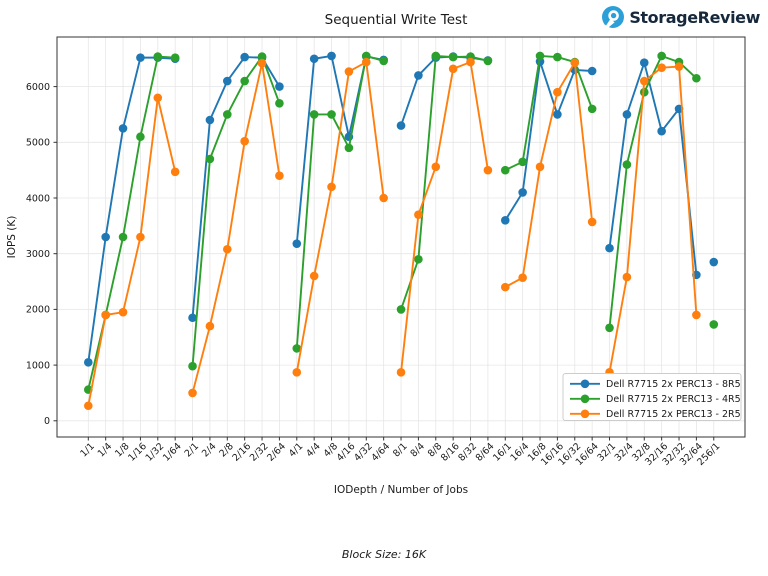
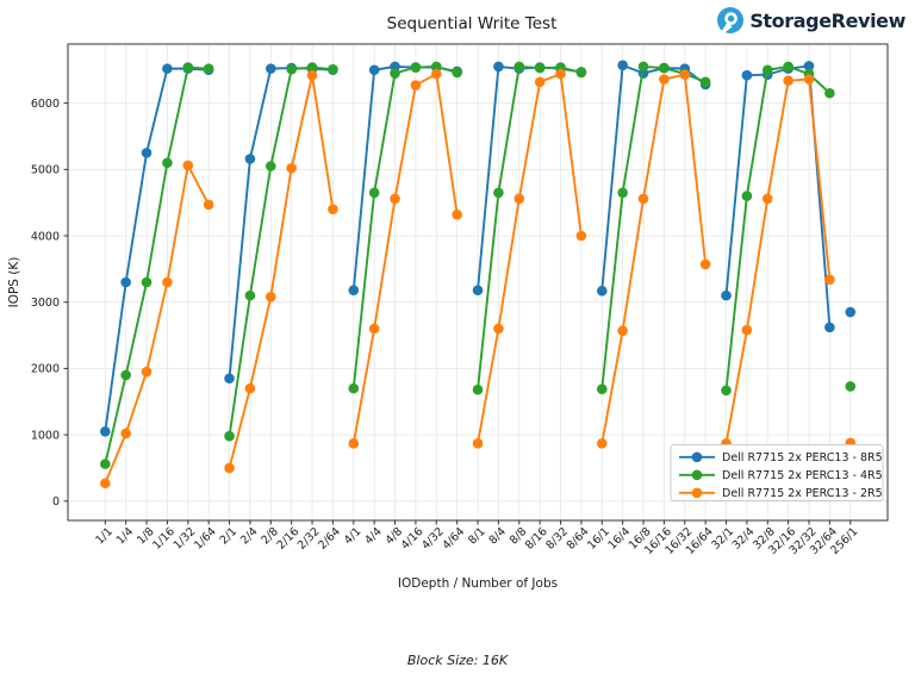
Dell R7715 2x PERC13 - 2R5/1/4: 1900 -> 1000
Dell R7715 2x PERC13 - 2R5/1/32: 5800 -> 5100
Dell R7715 2x PERC13 - 8R5/2/4: 5400 -> 5200
Dell R7715 2x PERC13 - 4R5/2/4: 4700 -> 3100
Dell R7715 2x PERC13 - 8R5/2/8: 6100 -> 6500
Dell R7715 2x PERC13 - 4R5/2/8: 5500 -> 5000
Dell R7715 2x PERC13 - 4R5/2/16: 6100 -> 6500
Dell R7715 2x PERC13 - 8R5/2/64: 6000 -> 6500
Dell R7715 2x PERC13 - 4R5/2/64: 5700 -> 6500
Dell R7715 2x PERC13 - 4R5/4/1: 1300 -> 1700
Dell R7715 2x PERC13 - 4R5/4/4: 5500 -> 4600
Dell R7715 2x PERC13 - 4R5/4/8: 5500 -> 6400
Dell R7715 2x PERC13 - 2R5/4/8: 4200 -> 4600
Dell R7715 2x PERC13 - 8R5/4/16: 5100 -> 6500
Dell R7715 2x PERC13 - 4R5/4/16: 4900 -> 6500
Dell R7715 2x PERC13 - 2R5/4/64: 4000 -> 4300
Dell R7715 2x PERC13 - 8R5/8/1: 5300 -> 3200
Dell R7715 2x PERC13 - 4R5/8/1: 2000 -> 1700
Dell R7715 2x PERC13 - 8R5/8/4: 6200 -> 6600
Dell R7715 2x PERC13 - 4R5/8/4: 2900 -> 4600
Dell R7715 2x PERC13 - 2R5/8/4: 3700 -> 2600
Dell R7715 2x PERC13 - 2R5/8/64: 4500 -> 4000
Dell R7715 2x PERC13 - 8R5/16/1: 3600 -> 3200
Dell R7715 2x PERC13 - 4R5/16/1: 4500 -> 1700
Dell R7715 2x PERC13 - 2R5/16/1: 2400 -> 900
Dell R7715 2x PERC13 - 8R5/16/4: 4100 -> 6600
Dell R7715 2x PERC13 - 8R5/16/16: 5500 -> 6500
Dell R7715 2x PERC13 - 2R5/16/16: 5900 -> 6400
Dell R7715 2x PERC13 - 8R5/16/32: 6300 -> 6500
Dell R7715 2x PERC13 - 4R5/16/64: 5600 -> 6300
Dell R7715 2x PERC13 - 8R5/32/4: 5500 -> 6400
Dell R7715 2x PERC13 - 4R5/32/8: 5900 -> 6500
Dell R7715 2x PERC13 - 2R5/32/8: 6100 -> 4600
Dell R7715 2x PERC13 - 8R5/32/16: 5200 -> 6500
Dell R7715 2x PERC13 - 8R5/32/32: 5600 -> 6600
Dell R7715 2x PERC13 - 2R5/32/64: 1900 -> 3300
Dell R7715 2x PERC13 - 2R5/256/1: 500 -> 900
